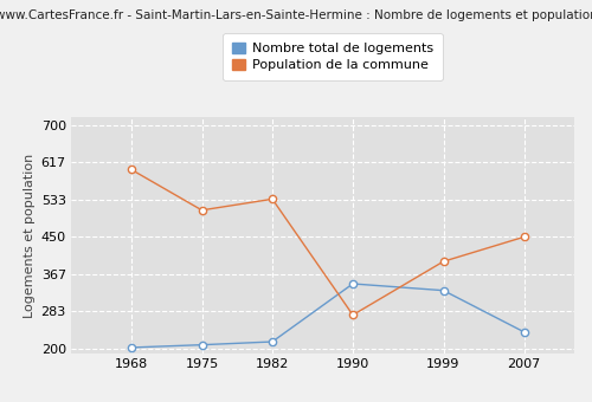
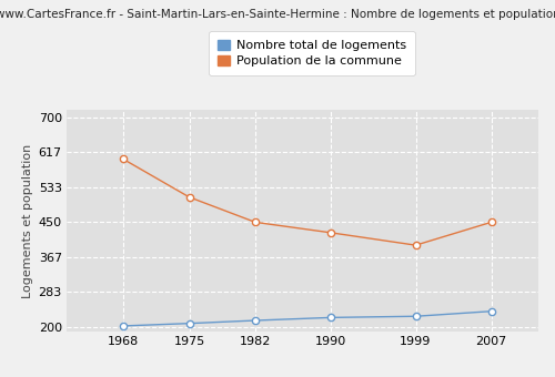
Population de la commune/1982: 535 -> 450
Nombre total de logements/1990: 345 -> 222
Population de la commune/1990: 275 -> 425
Nombre total de logements/1999: 330 -> 225
